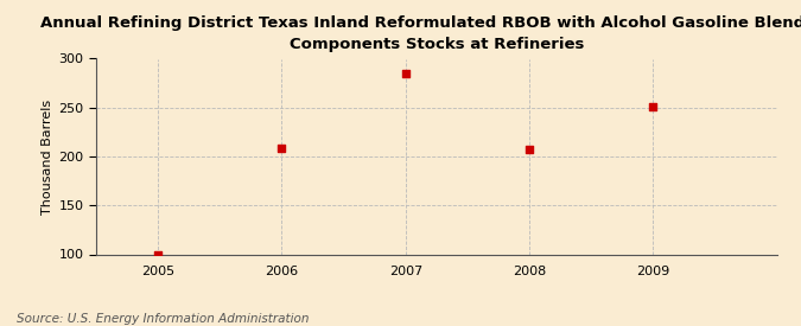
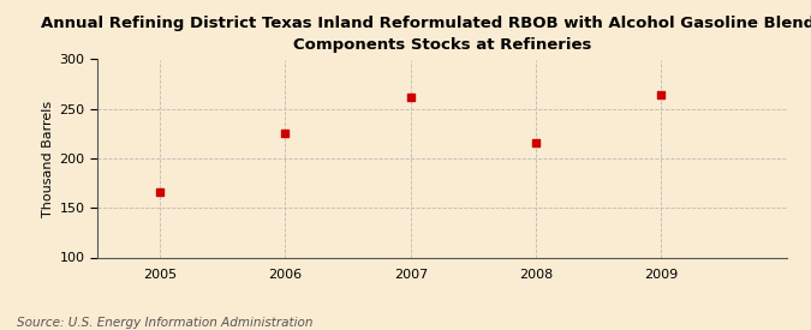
2005: 100 -> 166
2006: 209 -> 226
2007: 285 -> 262
2008: 207 -> 216
2009: 251 -> 264
